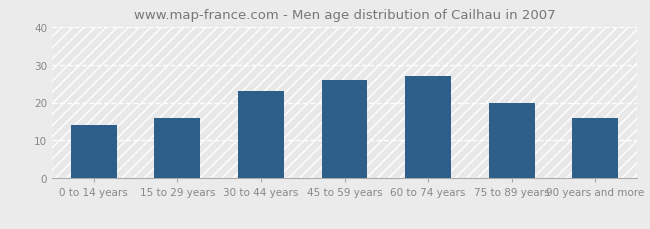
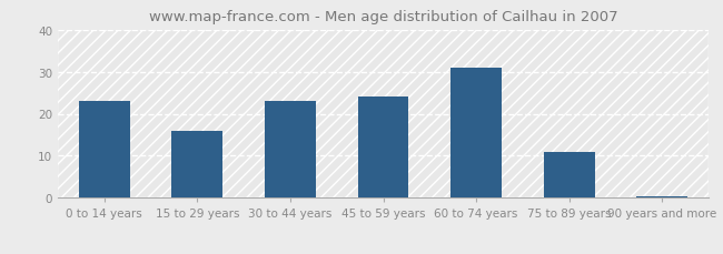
0 to 14 years: 14.0 -> 23.0
45 to 59 years: 26.0 -> 24.0
60 to 74 years: 27.0 -> 31.0
75 to 89 years: 20.0 -> 11.0
90 years and more: 16.0 -> 0.5
